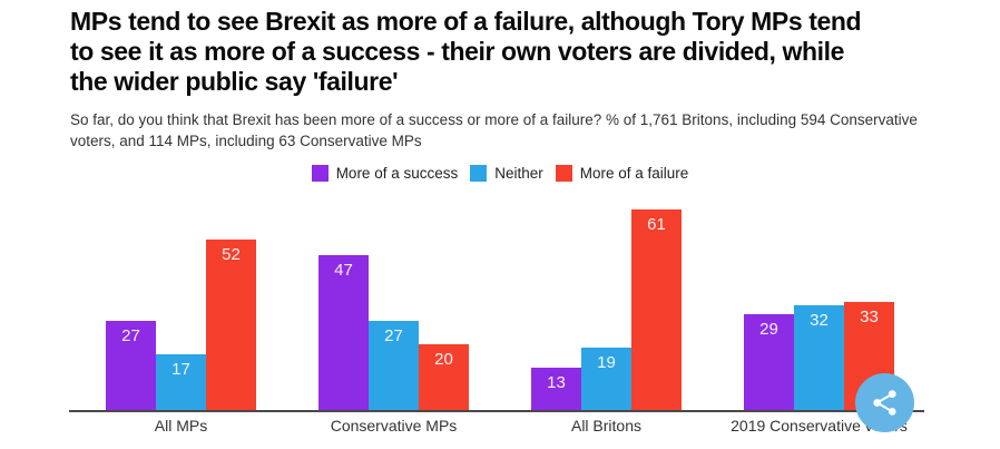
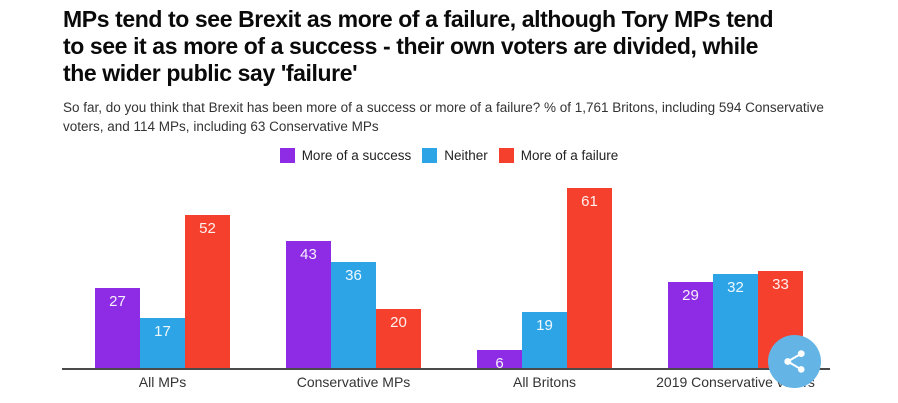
More of a success/Conservative MPs: 47 -> 43
Neither/Conservative MPs: 27 -> 36
More of a success/All Britons: 13 -> 6
